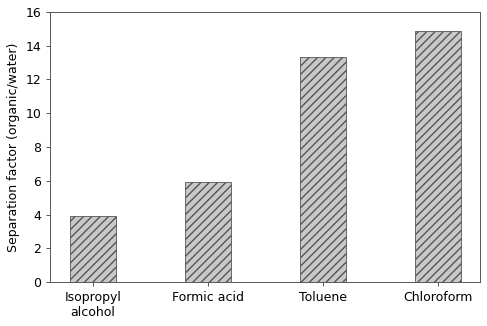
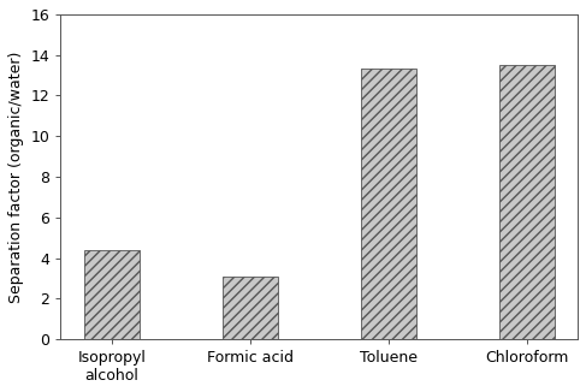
Isopropyl alcohol: 3.9 -> 4.4
Formic acid: 6.0 -> 3.1
Chloroform: 14.8 -> 13.5
